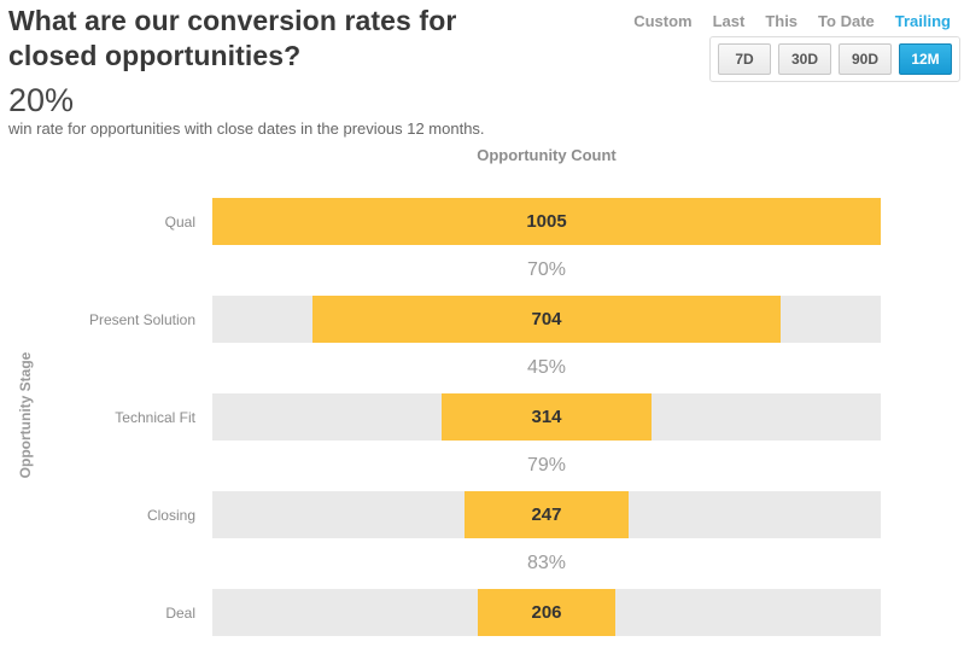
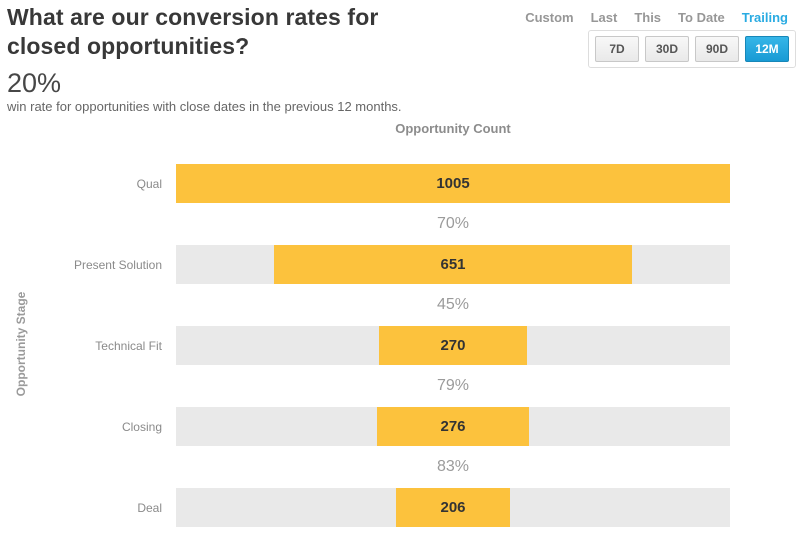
Present Solution: 704 -> 651
Technical Fit: 314 -> 270
Closing: 247 -> 276
